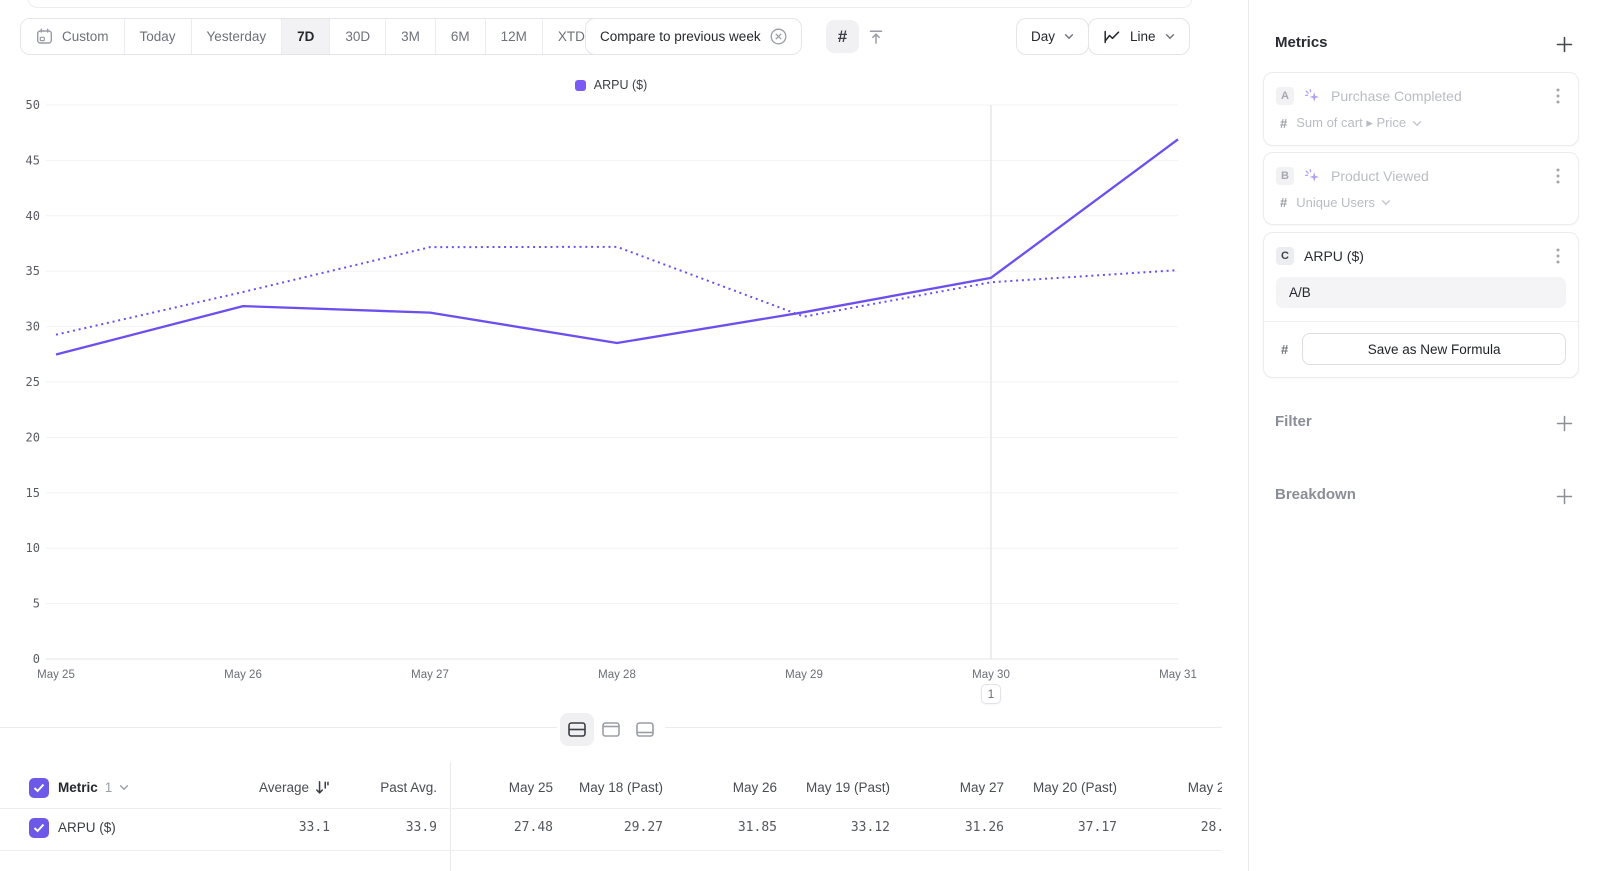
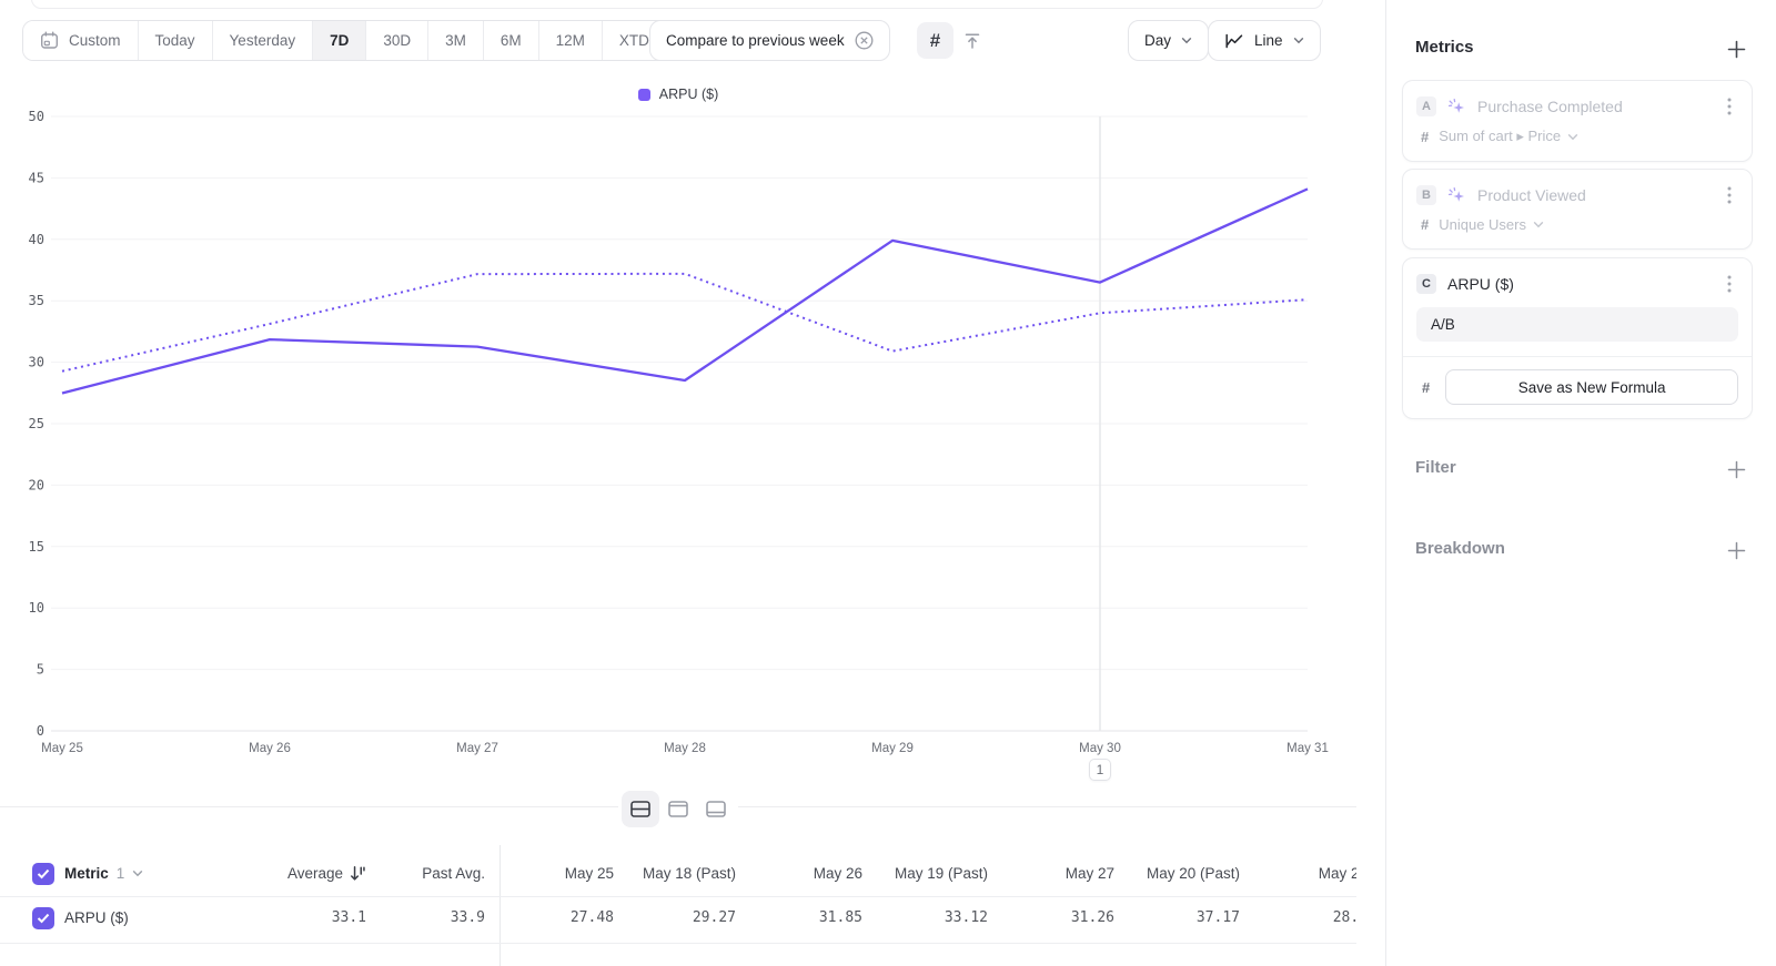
ARPU ($)/May 29: 31.3 -> 39.9
ARPU ($)/May 30: 34.4 -> 36.5
ARPU ($)/May 31: 46.9 -> 44.1
